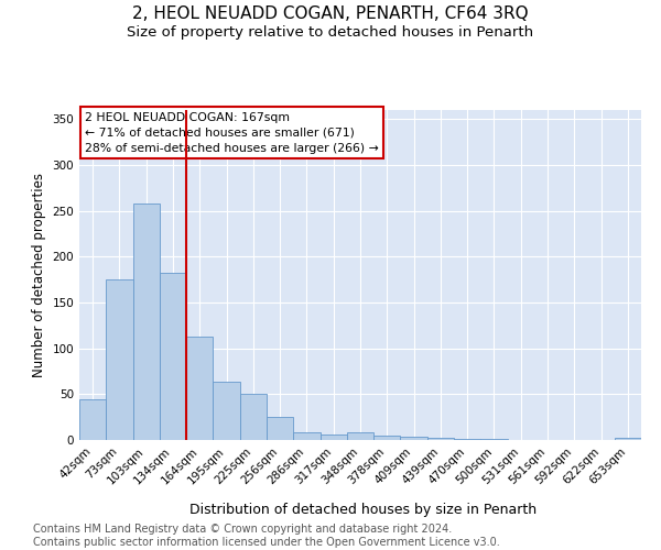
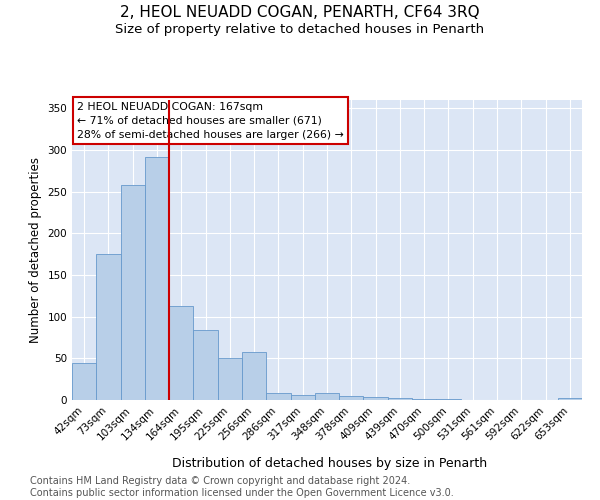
134sqm: 183 -> 292
195sqm: 64 -> 84
256sqm: 25 -> 58
